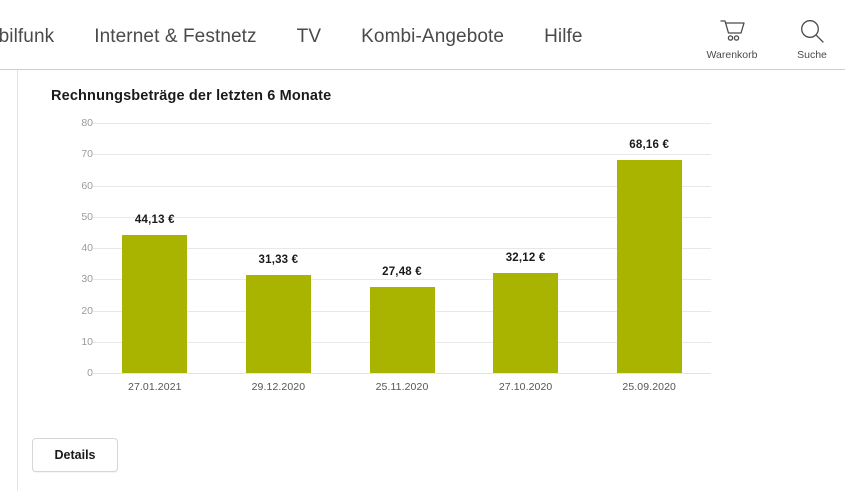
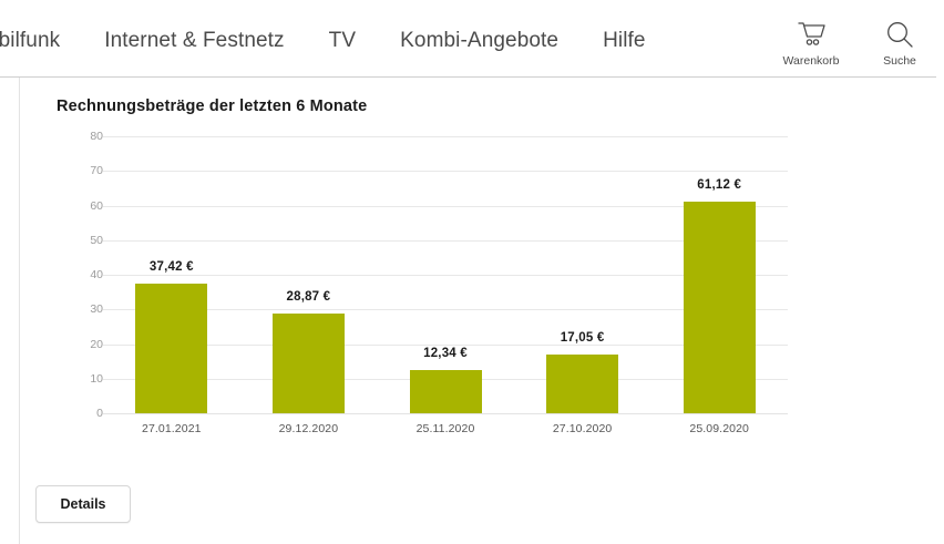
27.01.2021: 44,13 -> 37,42
29.12.2020: 31,33 -> 28,87
25.11.2020: 27,48 -> 12,34
27.10.2020: 32,12 -> 17,05
25.09.2020: 68,16 -> 61,12
